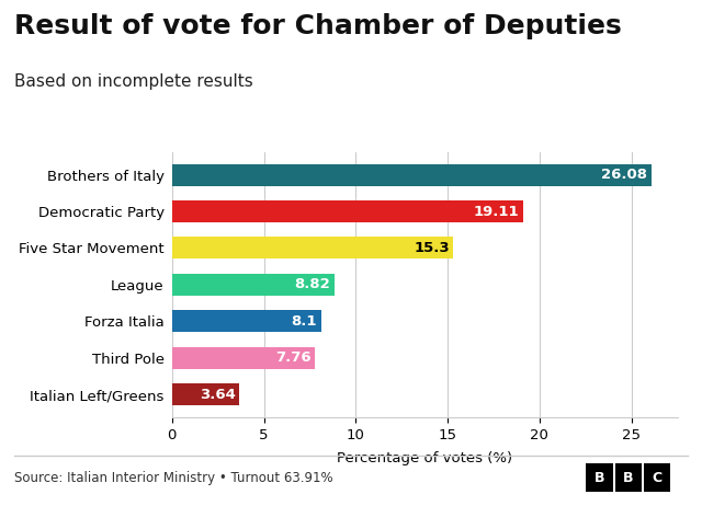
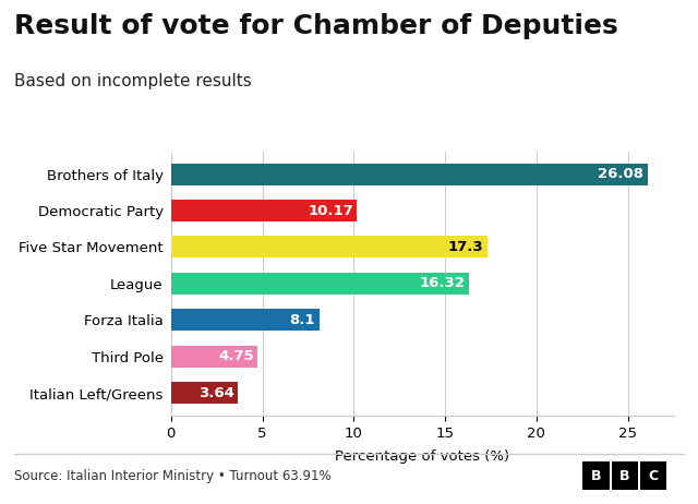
Democratic Party: 19.11 -> 10.17
Five Star Movement: 15.3 -> 17.3
League: 8.82 -> 16.32
Third Pole: 7.76 -> 4.75
